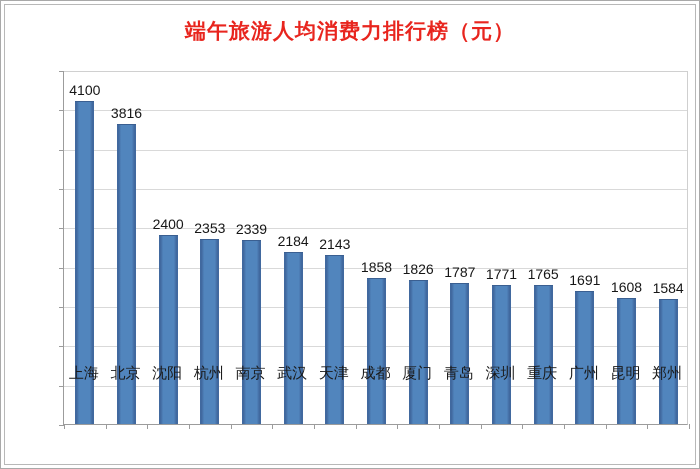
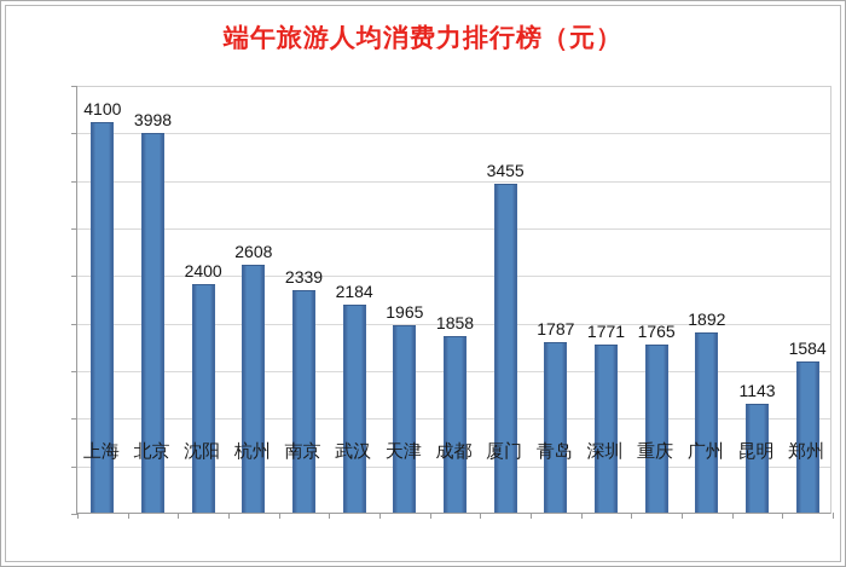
北京: 3816 -> 3998
杭州: 2353 -> 2608
天津: 2143 -> 1965
厦门: 1826 -> 3455
广州: 1691 -> 1892
昆明: 1608 -> 1143
